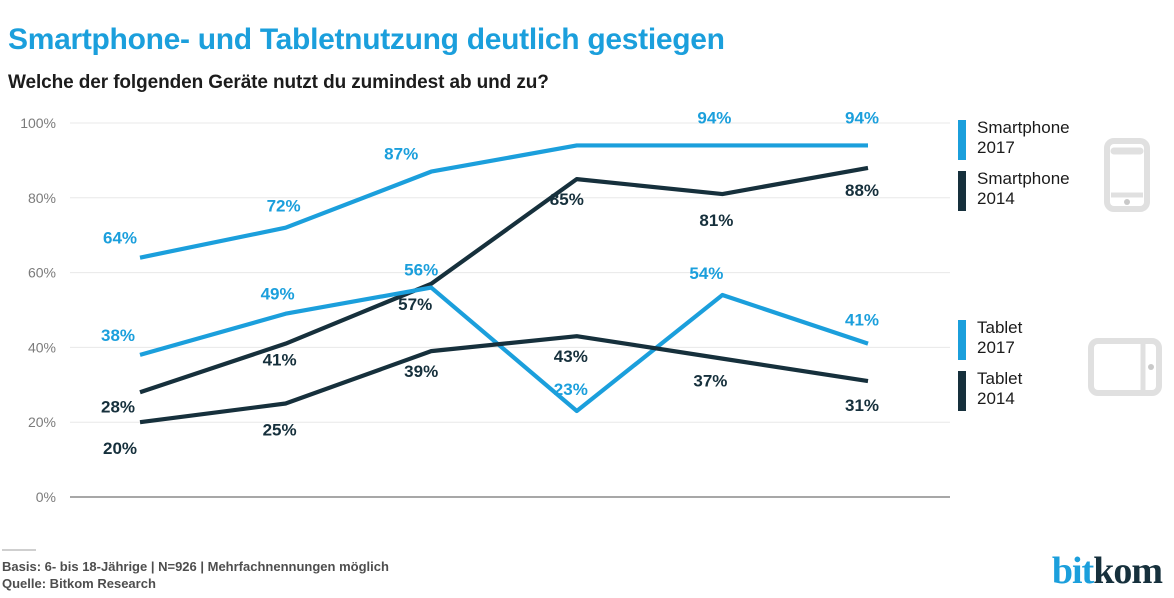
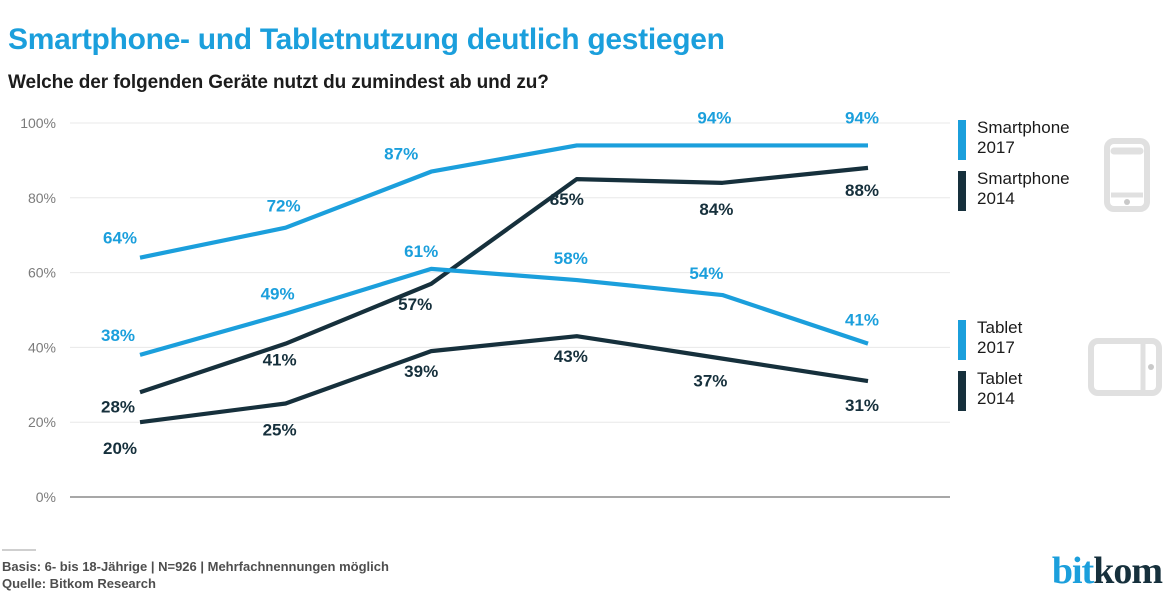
Tablet 2017/10 – 11 Jahre: 56% -> 61%
Tablet 2017/12 – 13 Jahre: 23% -> 58%
Smartphone 2014/14 – 15 Jahre: 81% -> 84%
